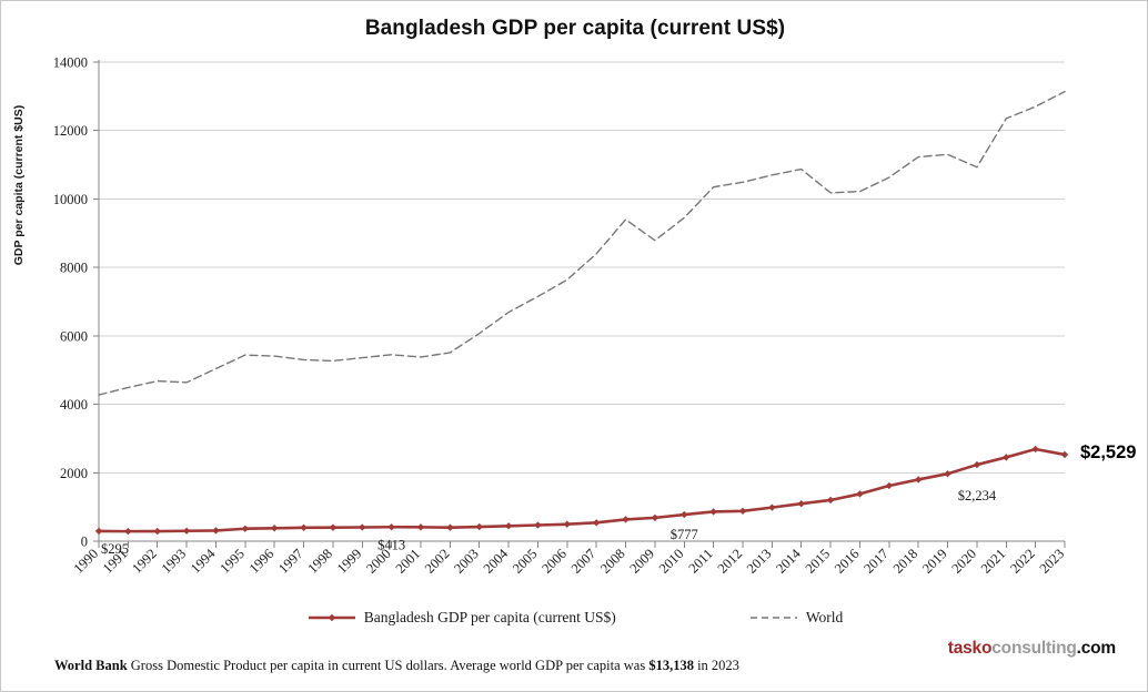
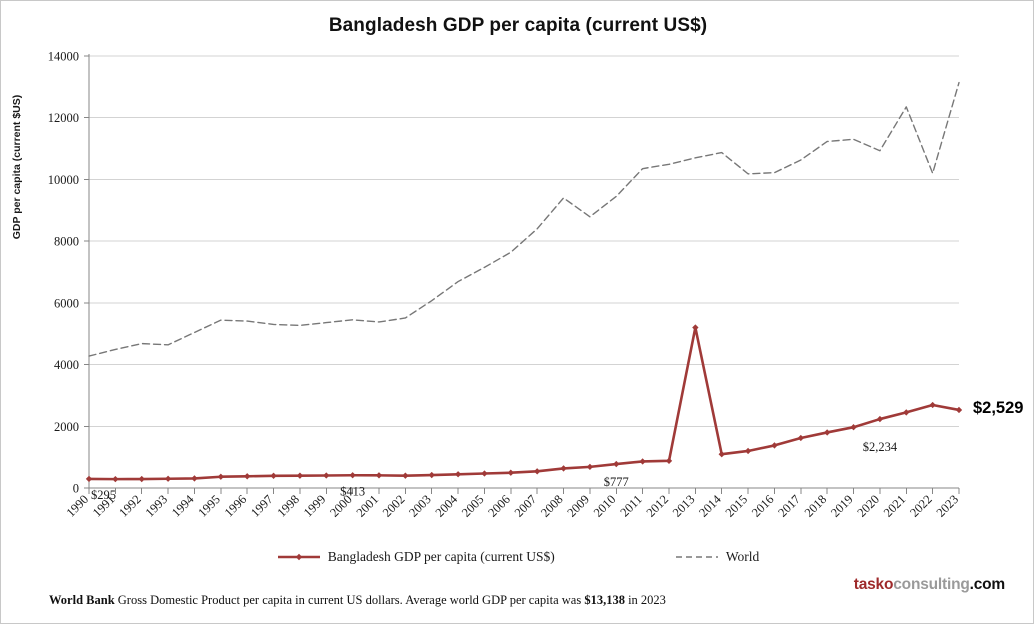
Bangladesh GDP per capita (current US$)/2013: 1000 -> 5200
World/2022: 12700 -> 10200
